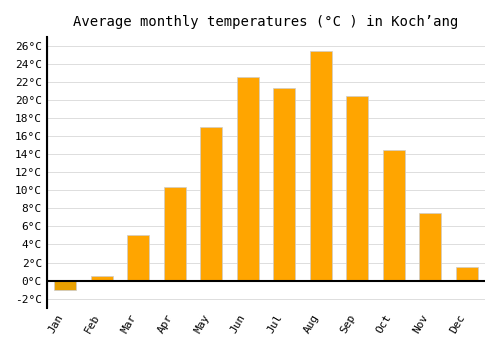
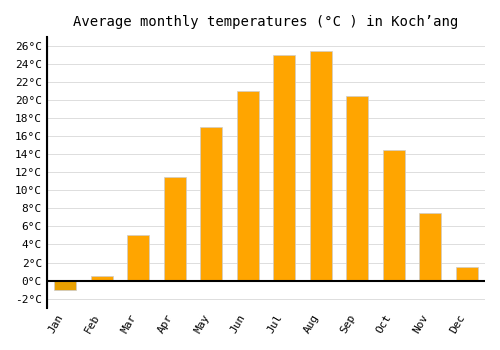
Apr: 10.4°C -> 11.5°C
Jun: 22.6°C -> 21.0°C
Jul: 21.4°C -> 25.0°C
